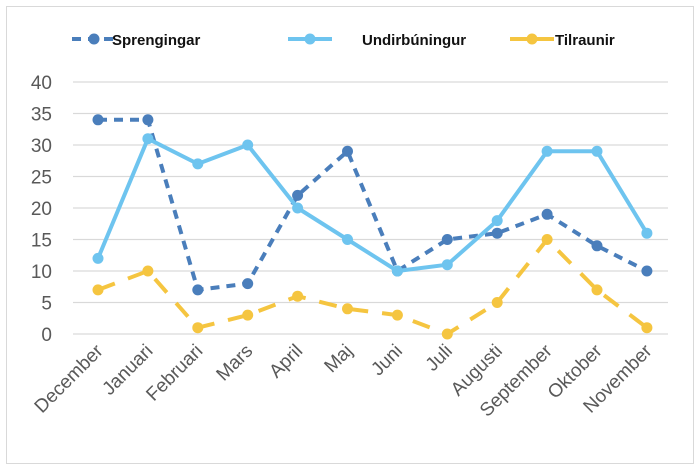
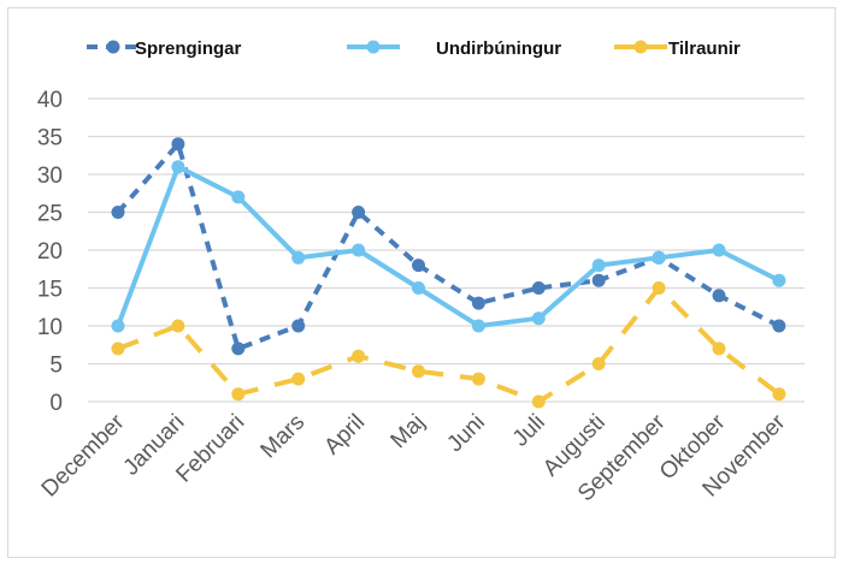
Sprengingar/December: 34 -> 25
Undirbúningur/December: 12 -> 10
Sprengingar/Mars: 8 -> 10
Undirbúningur/Mars: 30 -> 19
Sprengingar/April: 22 -> 25
Sprengingar/Maj: 29 -> 18
Sprengingar/Juni: 10 -> 13
Undirbúningur/September: 29 -> 19
Undirbúningur/Oktober: 29 -> 20
